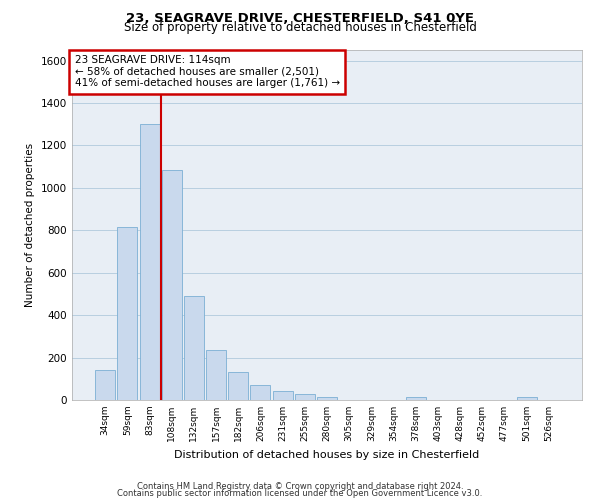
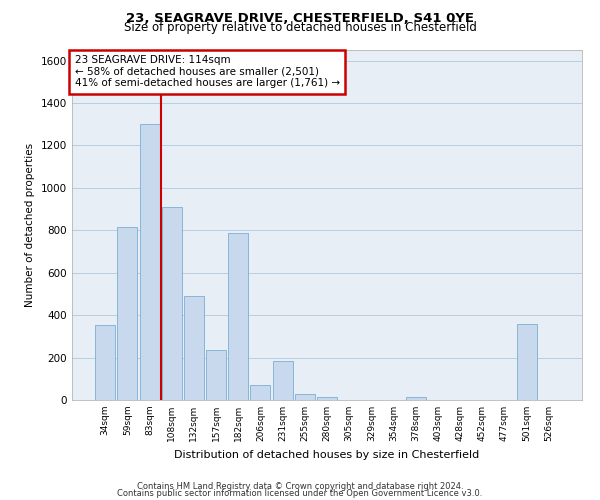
34sqm: 140 -> 355
108sqm: 1085 -> 910
182sqm: 130 -> 785
231sqm: 42 -> 185
501sqm: 13 -> 360
